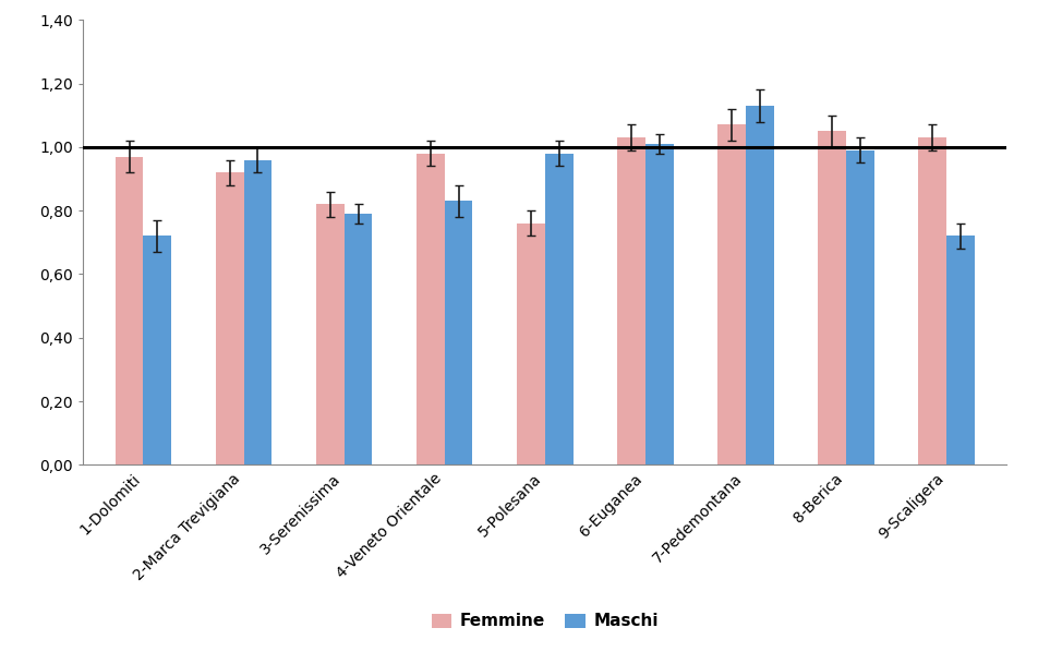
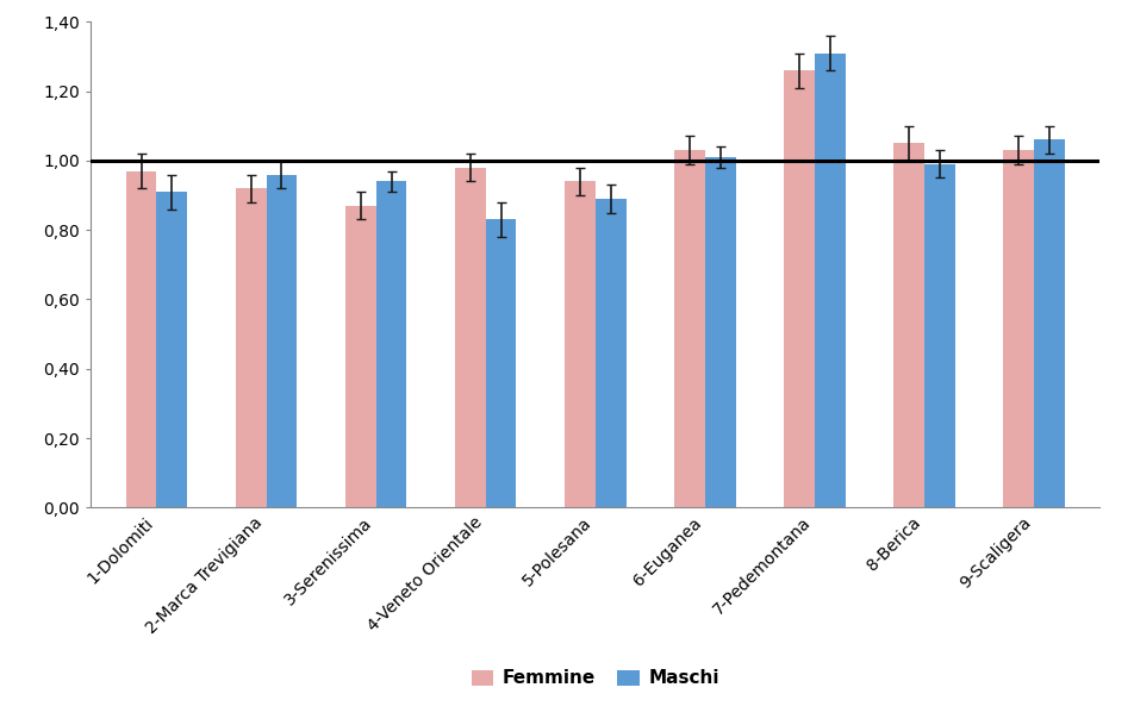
Maschi/1-Dolomiti: 0,72 -> 0,91
Femmine/3-Serenissima: 0,82 -> 0,87
Maschi/3-Serenissima: 0,79 -> 0,94
Femmine/5-Polesana: 0,76 -> 0,94
Maschi/5-Polesana: 0,98 -> 0,89
Femmine/7-Pedemontana: 1,07 -> 1,26
Maschi/7-Pedemontana: 1,13 -> 1,31
Maschi/9-Scaligera: 0,72 -> 1,06
